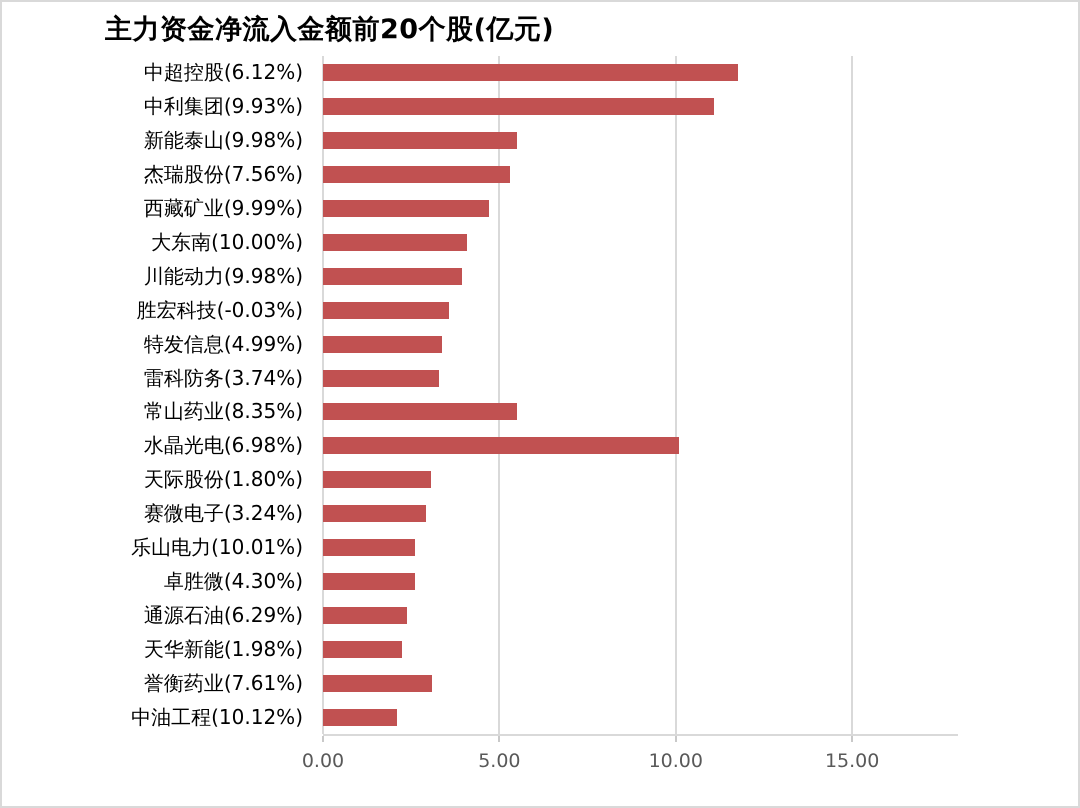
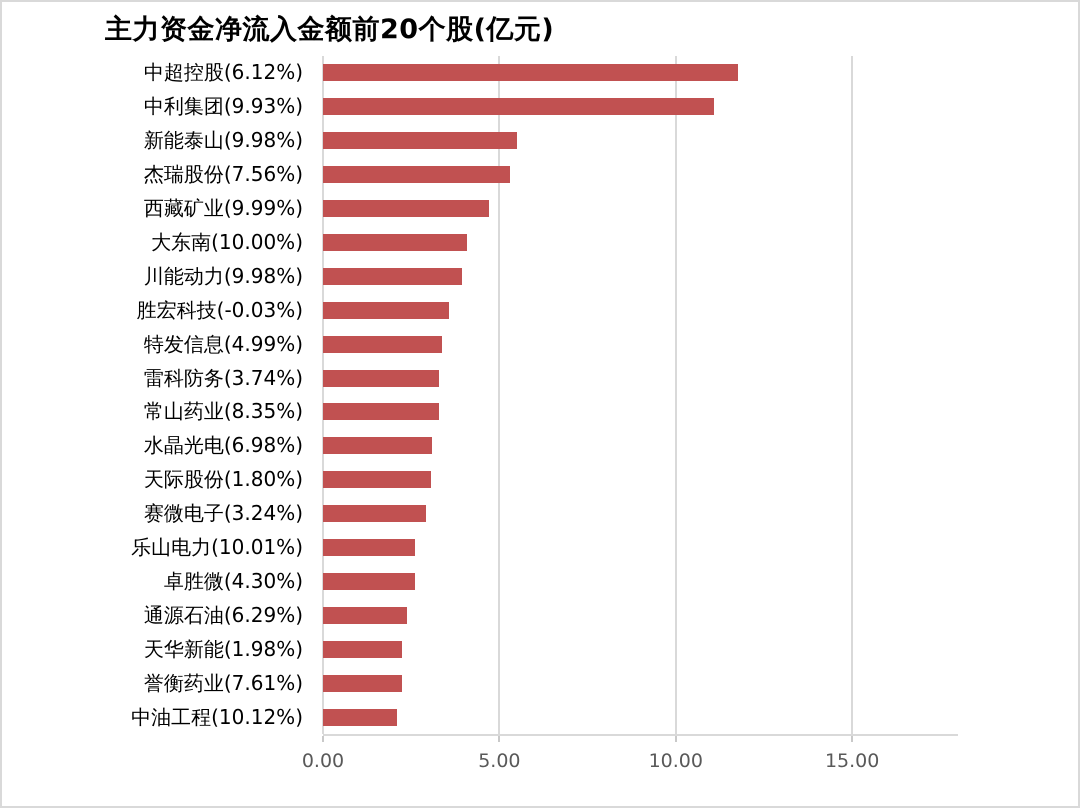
常山药业(8.35%): 5.5 -> 3.3
水晶光电(6.98%): 10.1 -> 3.1
誉衡药业(7.61%): 3.1 -> 2.2
